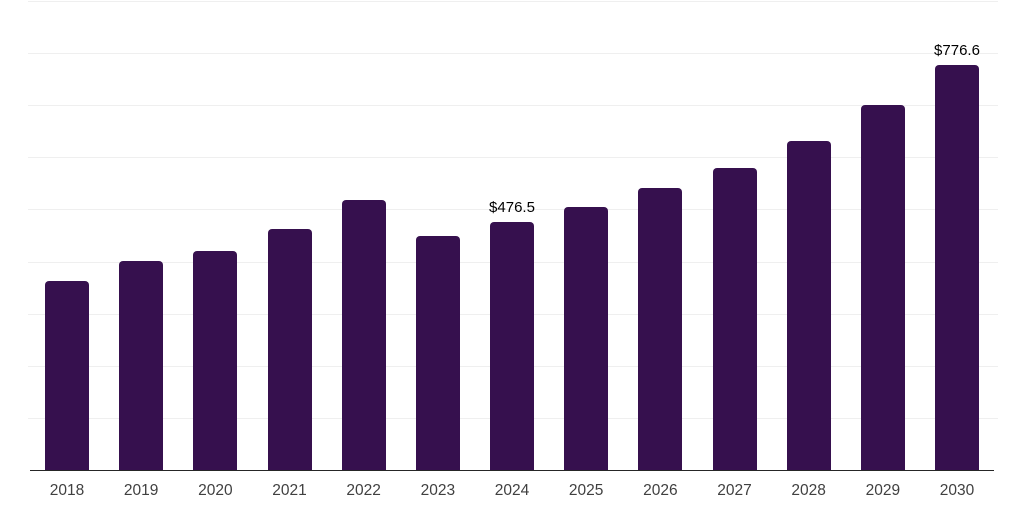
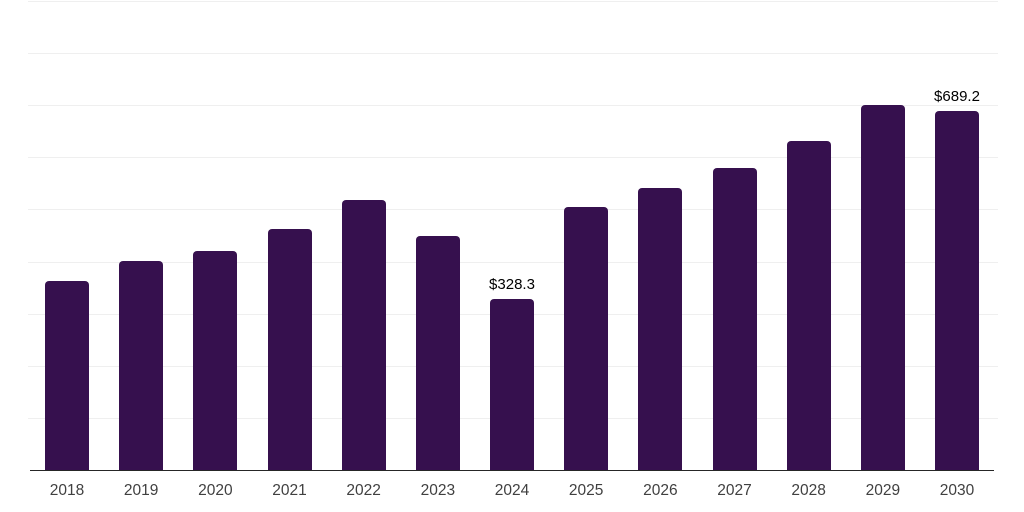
2024: $476.5 -> $328.3
2030: $776.6 -> $689.2
